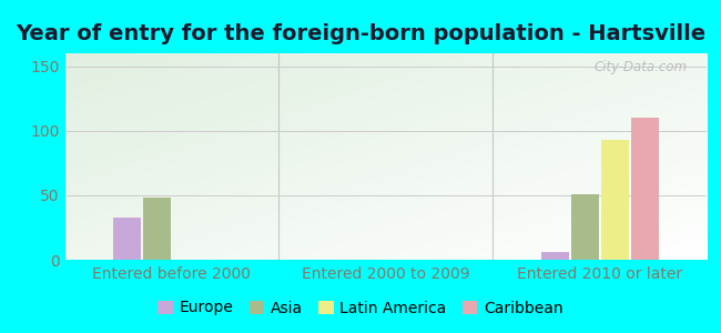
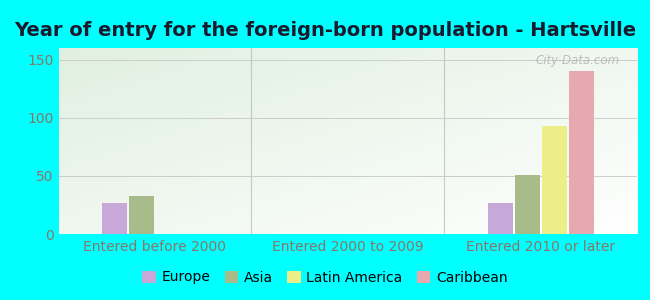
Europe/Entered before 2000: 33 -> 27
Asia/Entered before 2000: 48 -> 33
Europe/Entered 2010 or later: 6 -> 27
Caribbean/Entered 2010 or later: 110 -> 140
